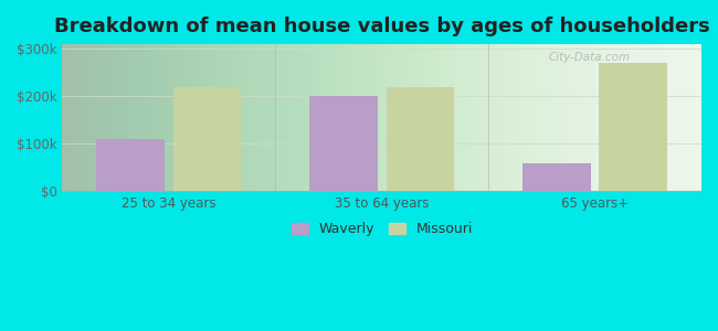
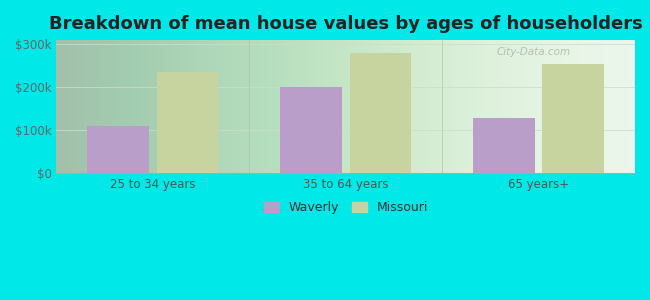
Missouri/25 to 34 years: $220k -> $235k
Missouri/35 to 64 years: $220k -> $280k
Waverly/65 years+: $60k -> $130k
Missouri/65 years+: $270k -> $255k
